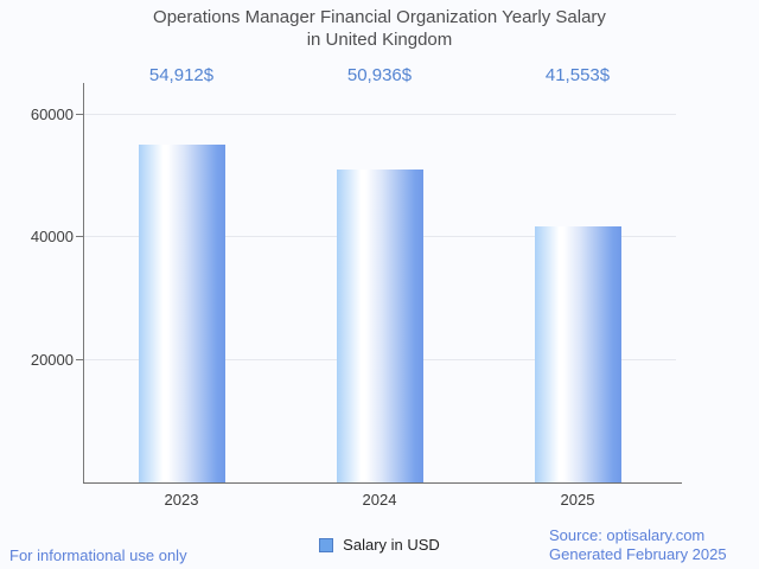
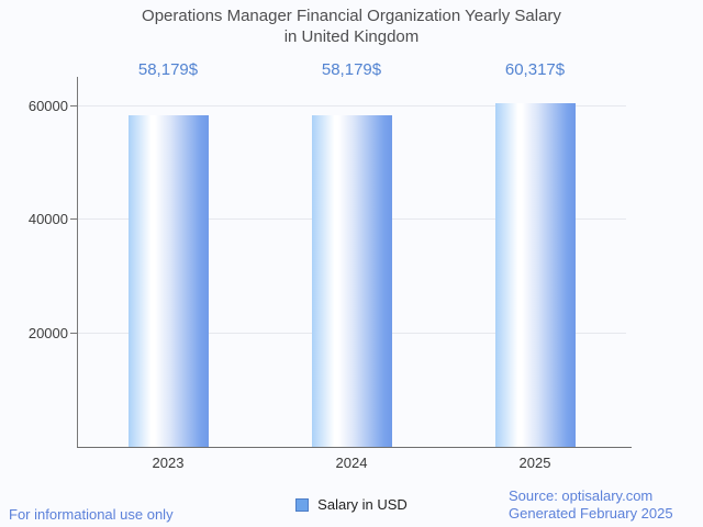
2023: 54,912 -> 58,179
2024: 50,936 -> 58,179
2025: 41,553 -> 60,317
